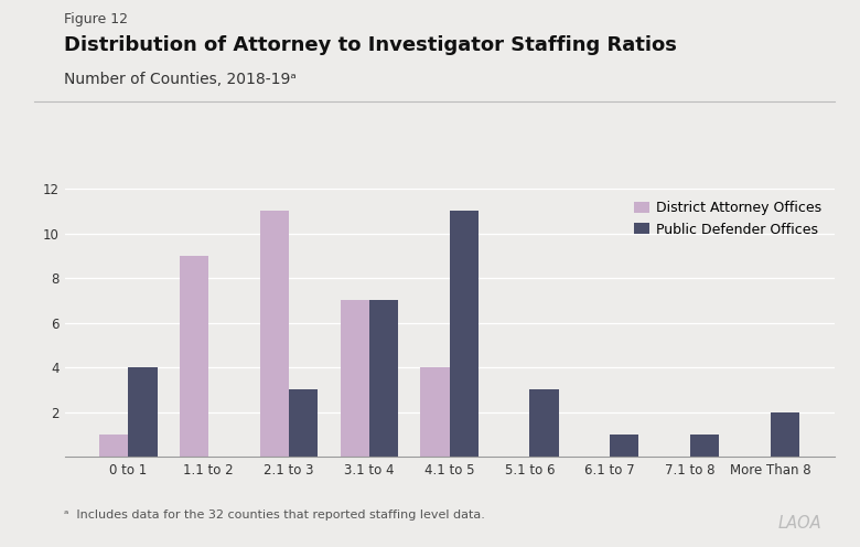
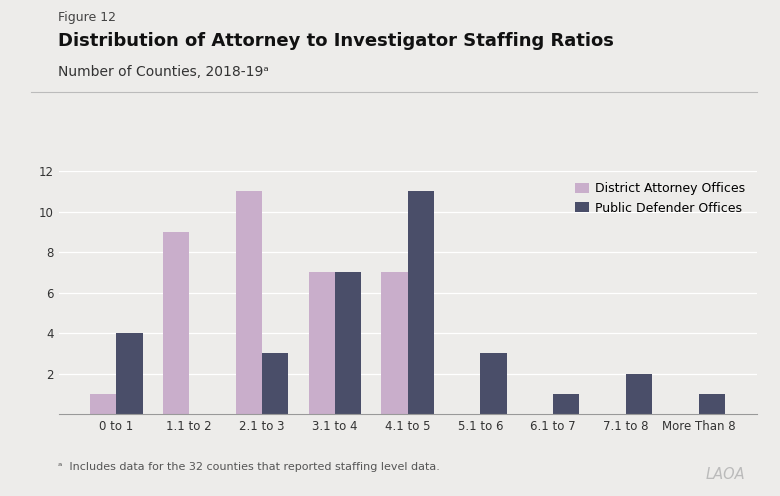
District Attorney Offices/4.1 to 5: 4 -> 7
Public Defender Offices/7.1 to 8: 1 -> 2
Public Defender Offices/More Than 8: 2 -> 1
